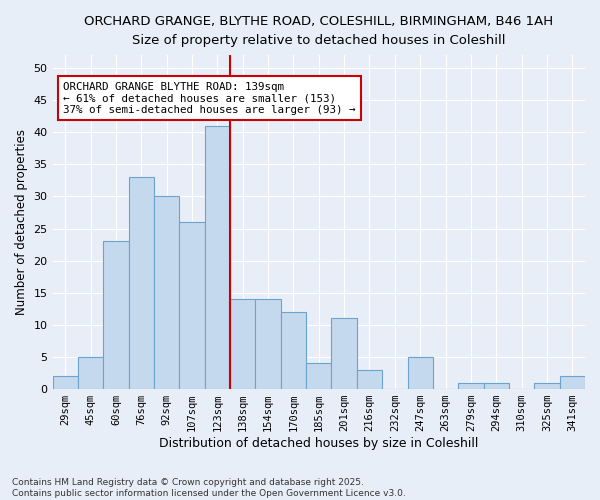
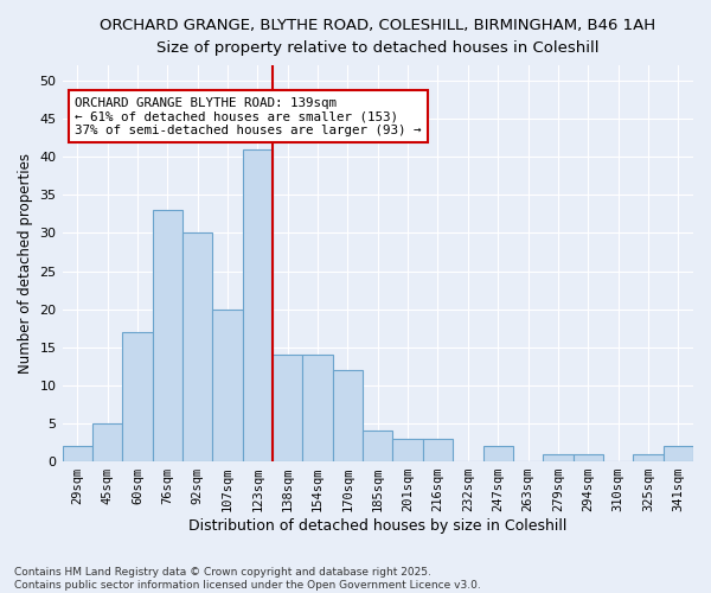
60sqm: 23 -> 17
107sqm: 26 -> 20
201sqm: 11 -> 3
247sqm: 5 -> 2
